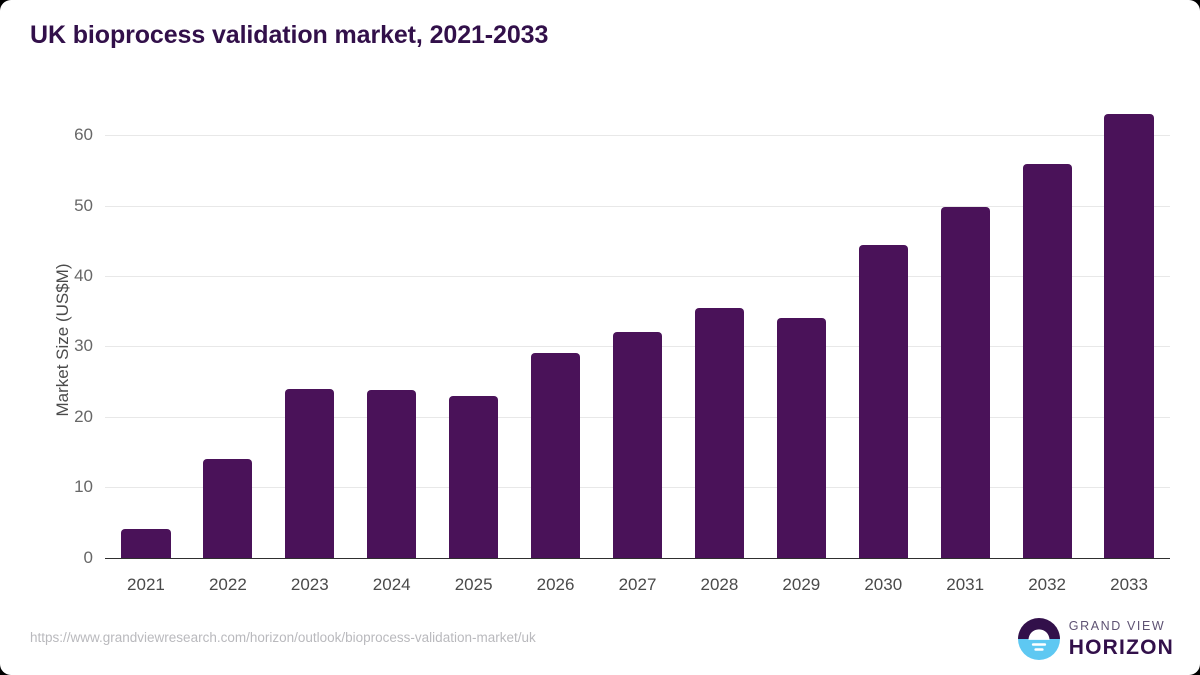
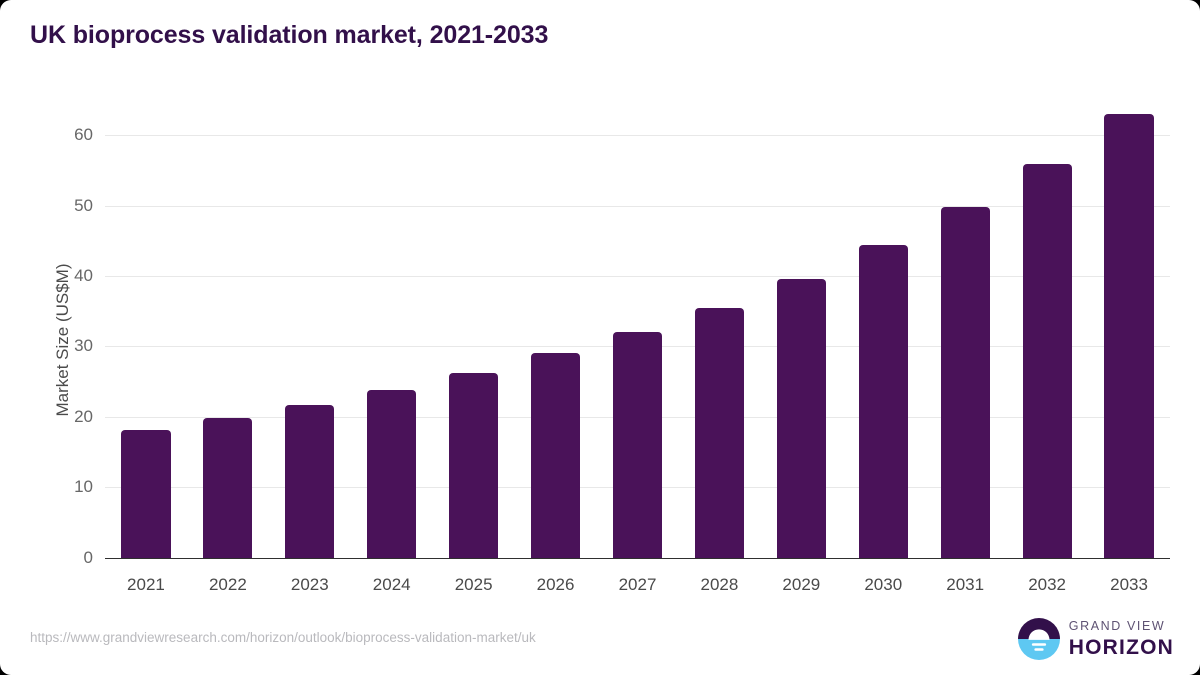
2021: 4 -> 18
2022: 14 -> 20
2023: 24 -> 22
2025: 23 -> 26
2029: 34 -> 40
